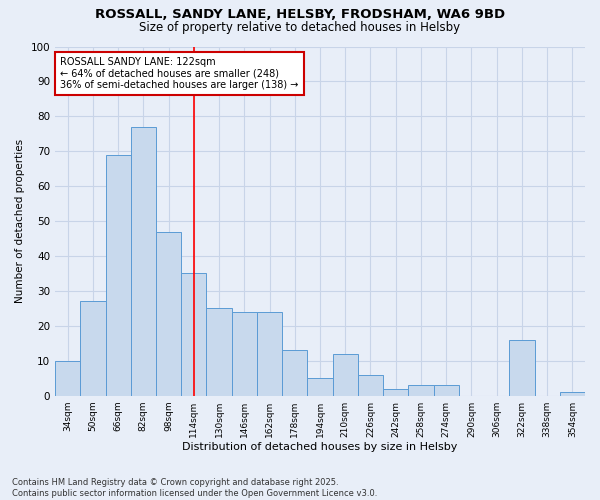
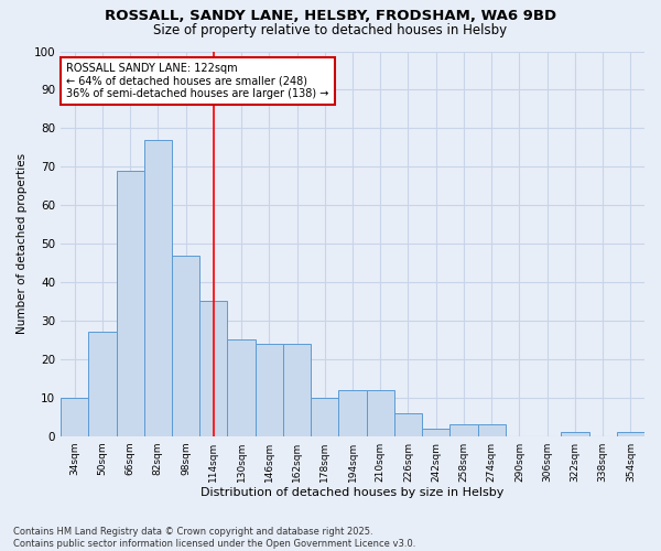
178sqm: 13 -> 10
194sqm: 5 -> 12
322sqm: 16 -> 1
